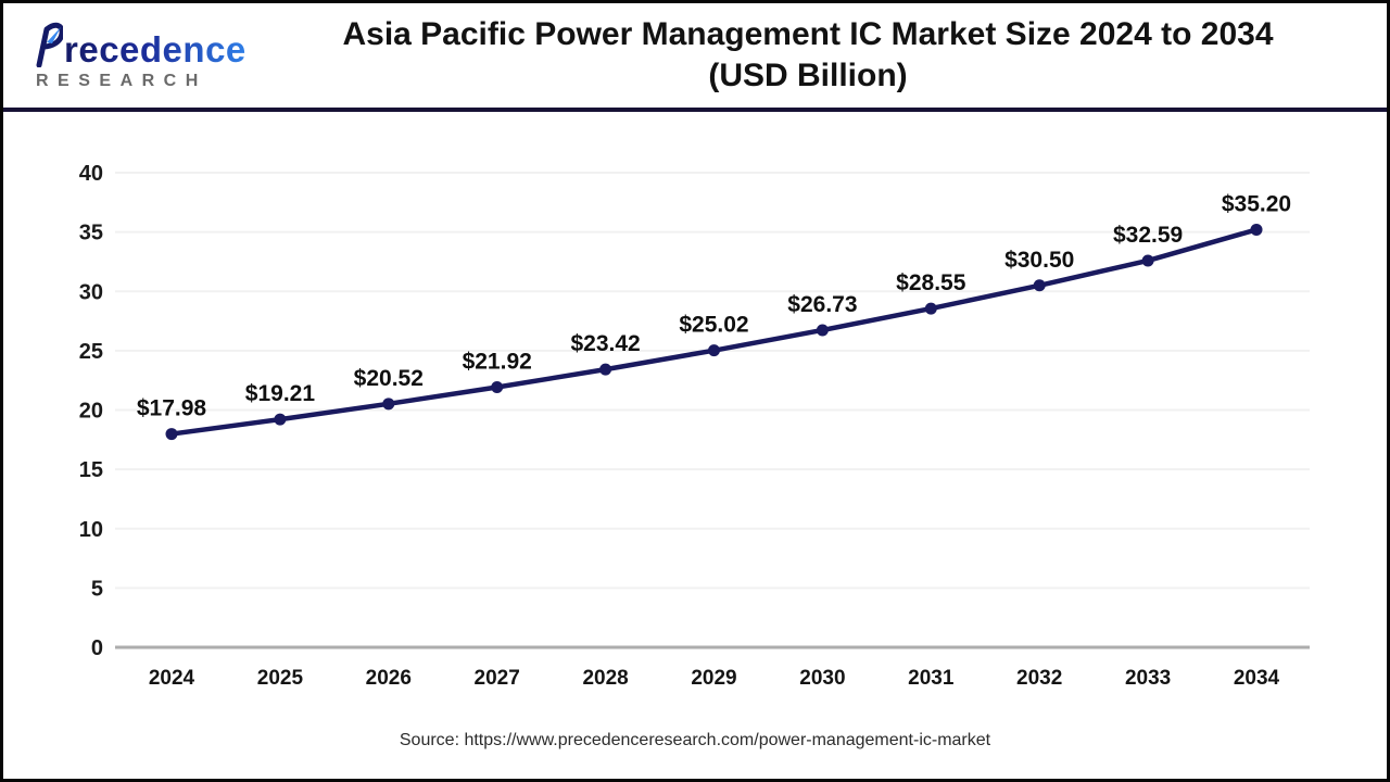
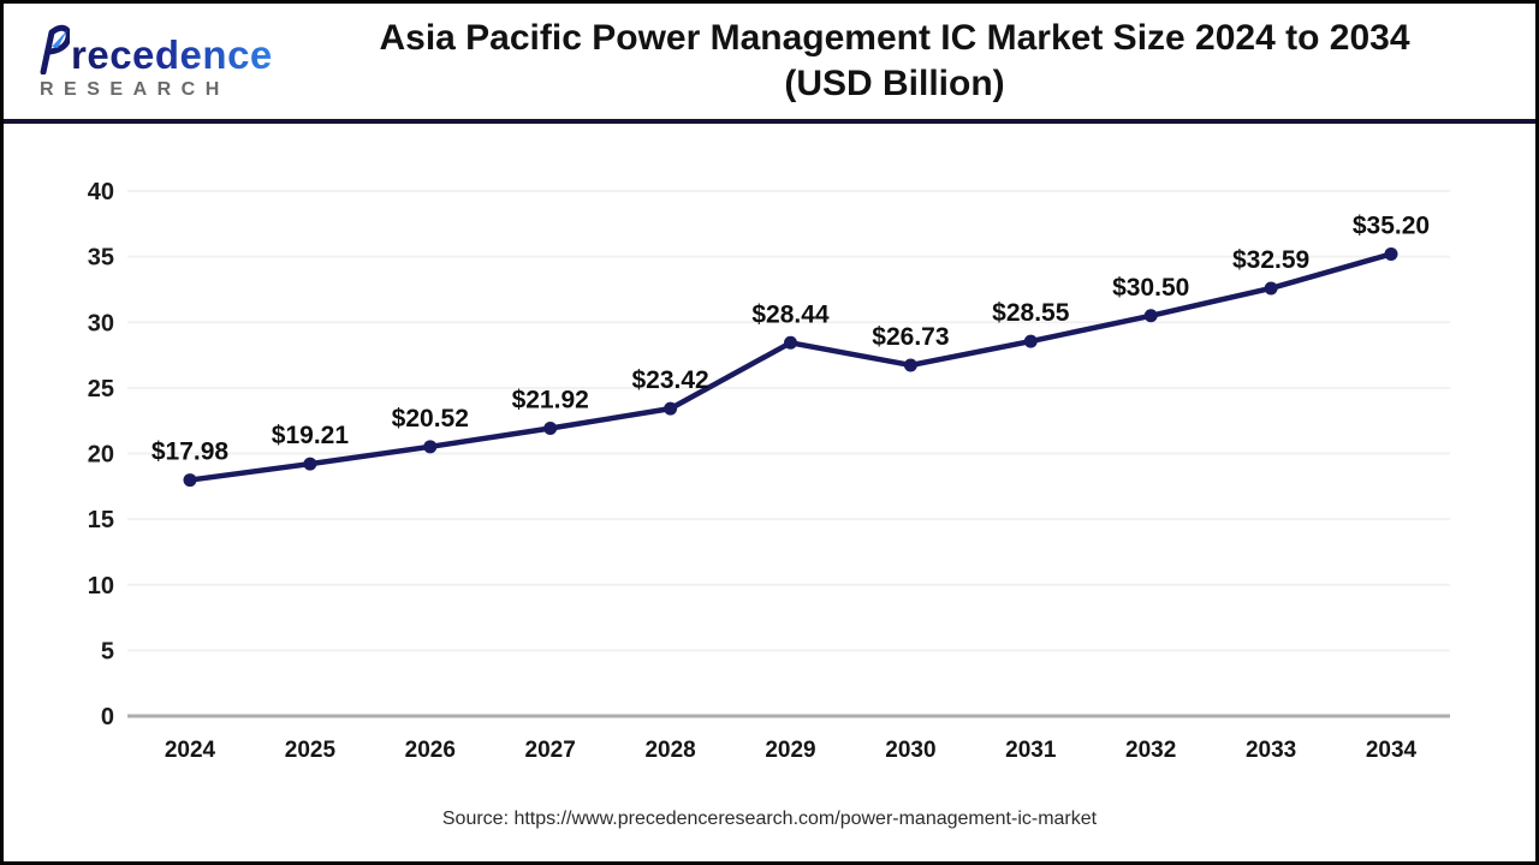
2029: $25.02 -> $28.44
